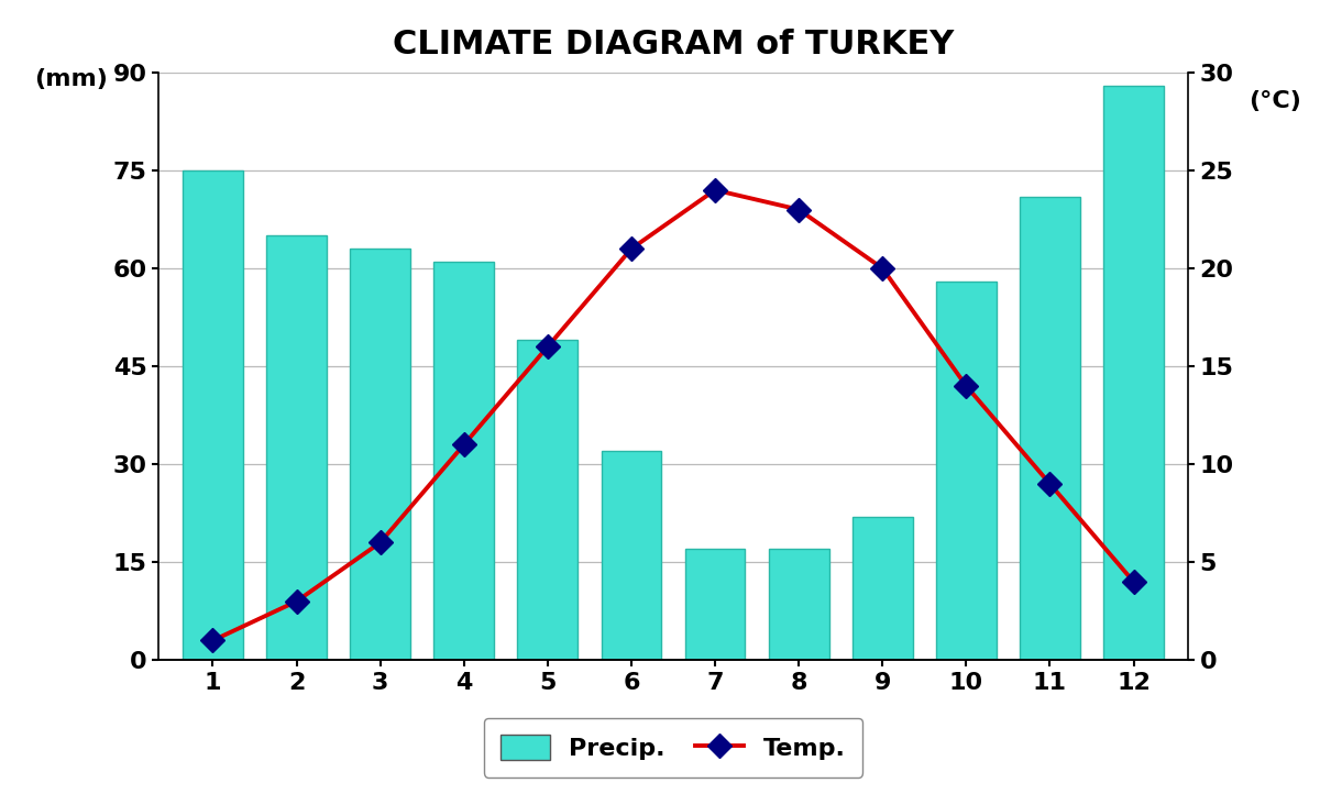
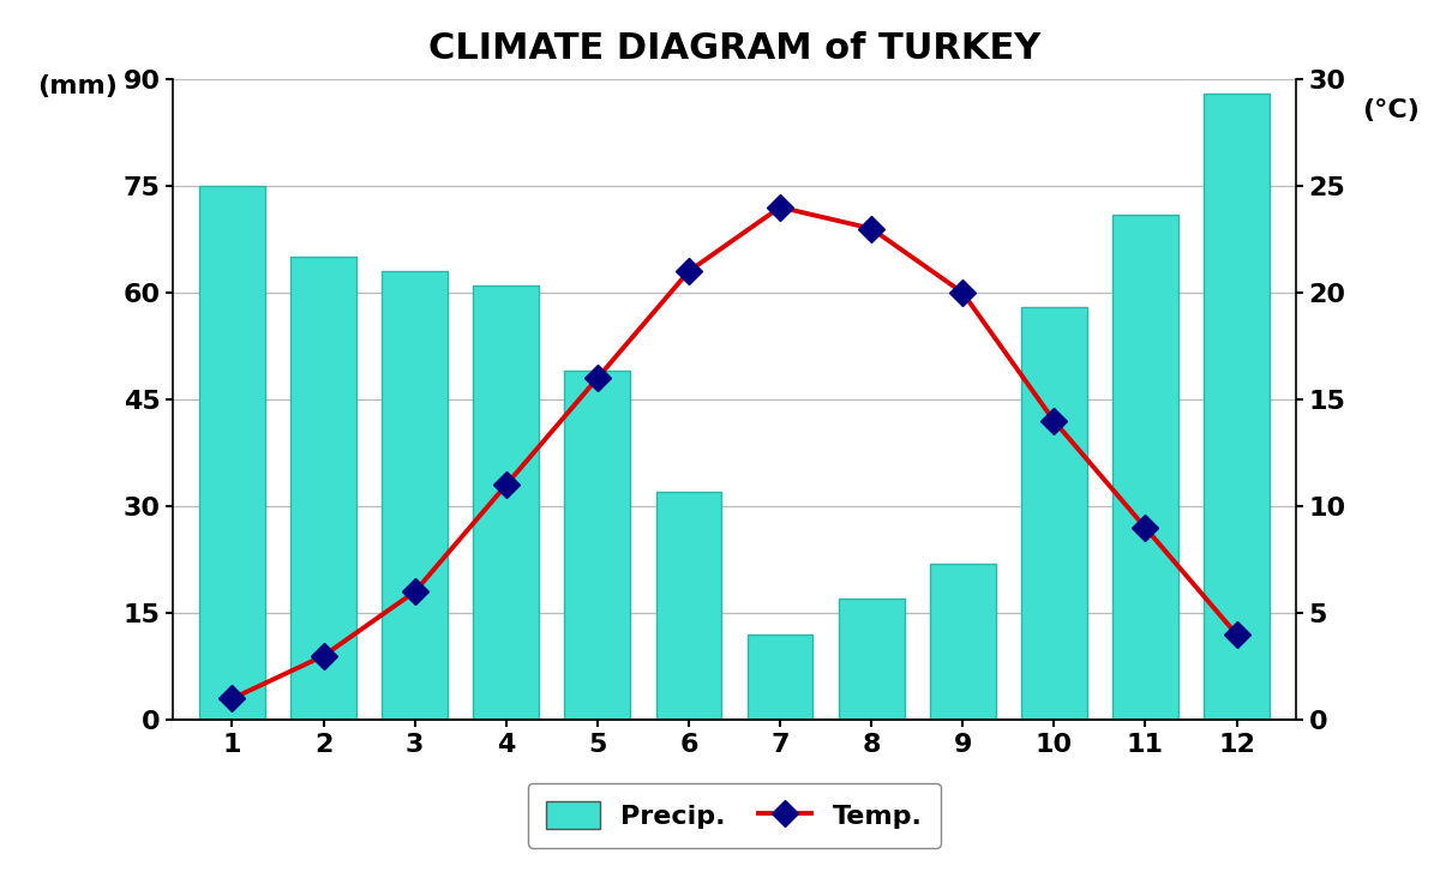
Precip./7: 17 -> 12
